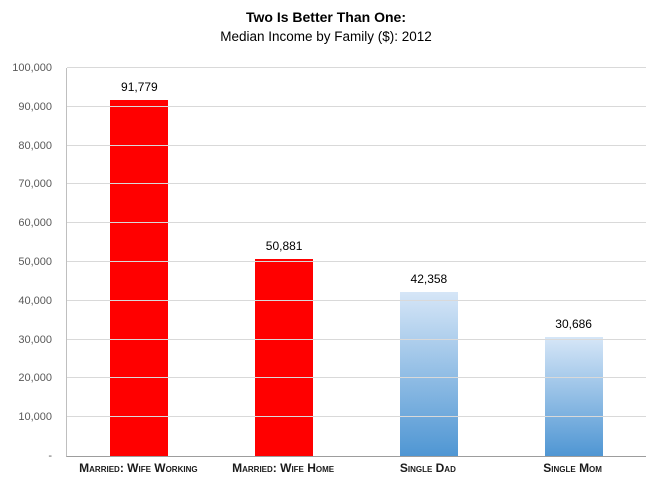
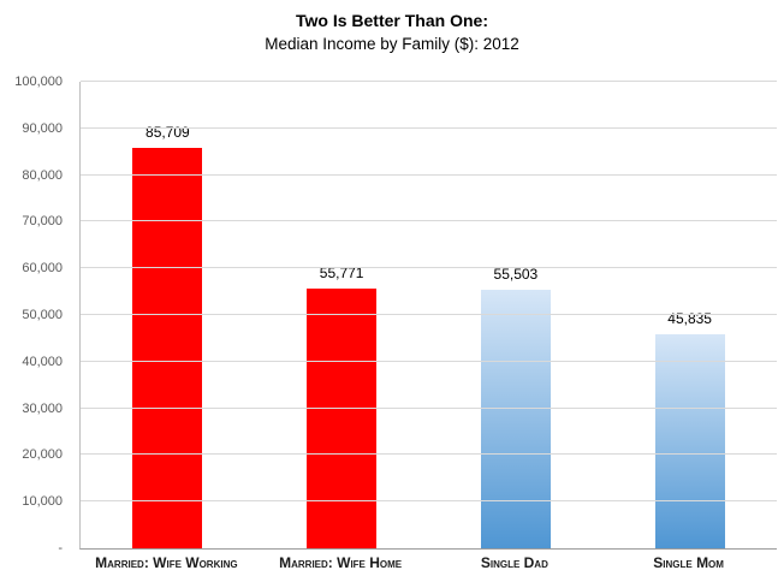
Married: Wife Working: 91,779 -> 85,709
Married: Wife Home: 50,881 -> 55,771
Single Dad: 42,358 -> 55,503
Single Mom: 30,686 -> 45,835
